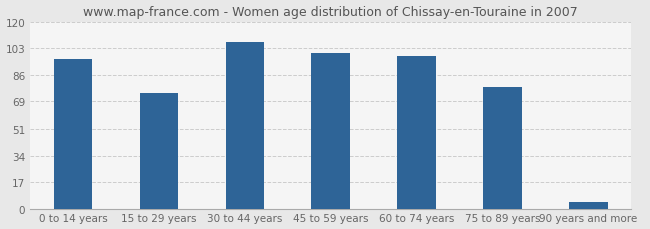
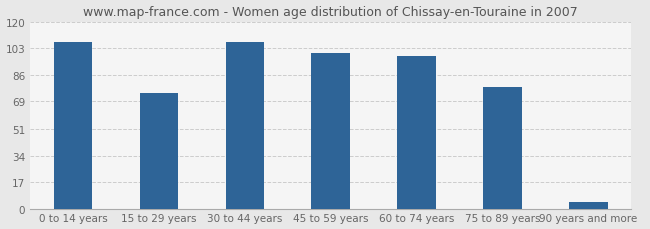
0 to 14 years: 96 -> 107
